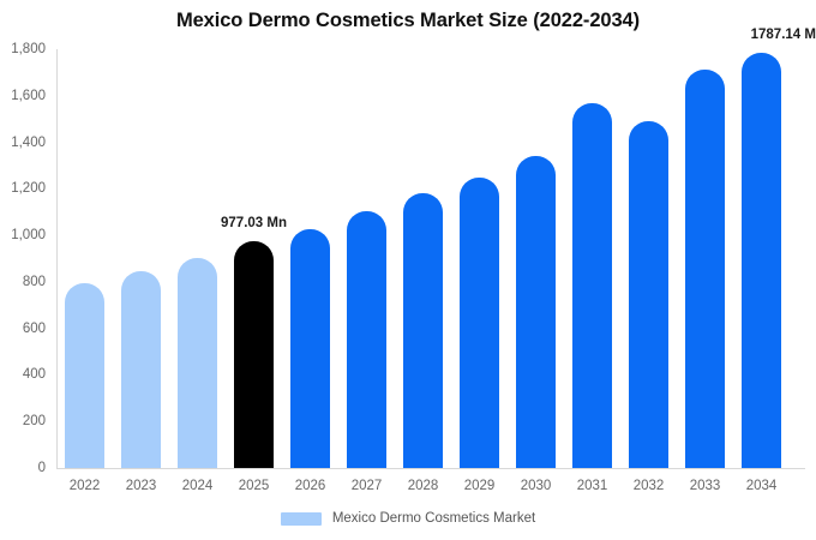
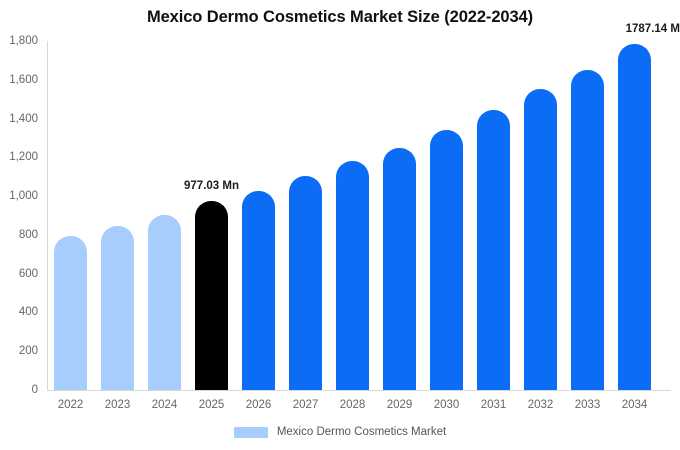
2031: 1570 -> 1440
2032: 1490 -> 1550
2033: 1710 -> 1650
